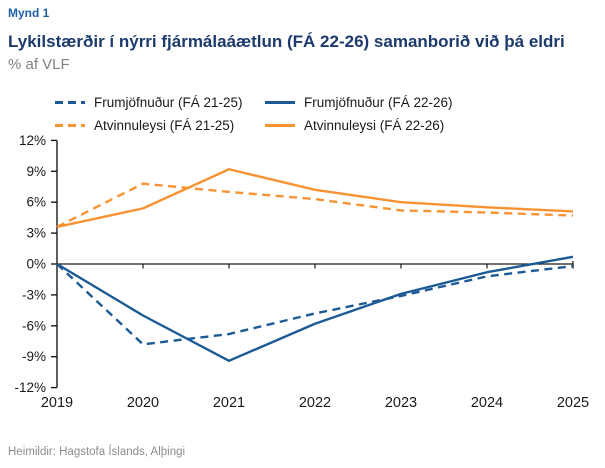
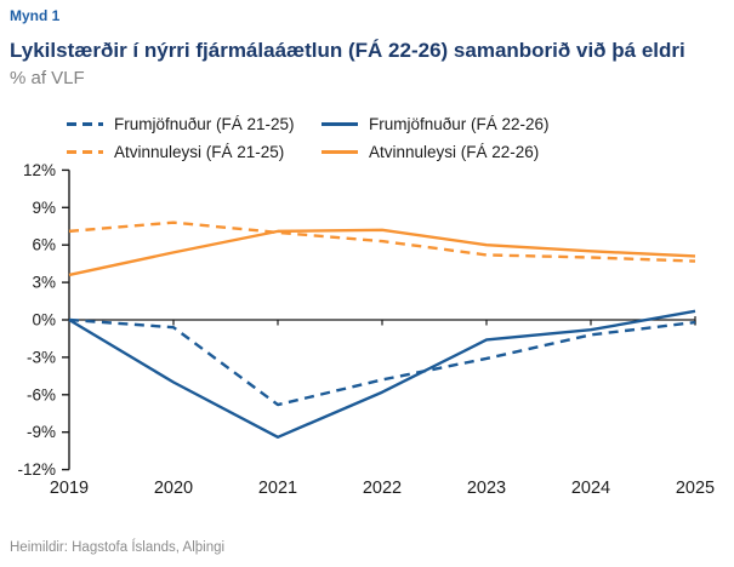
Atvinnuleysi (FÁ 21-25)/2019: 3.6% -> 7.1%
Frumjöfnuður (FÁ 21-25)/2020: -7.8% -> -0.6%
Atvinnuleysi (FÁ 22-26)/2021: 9.2% -> 7.1%
Frumjöfnuður (FÁ 22-26)/2023: -2.9% -> -1.6%
